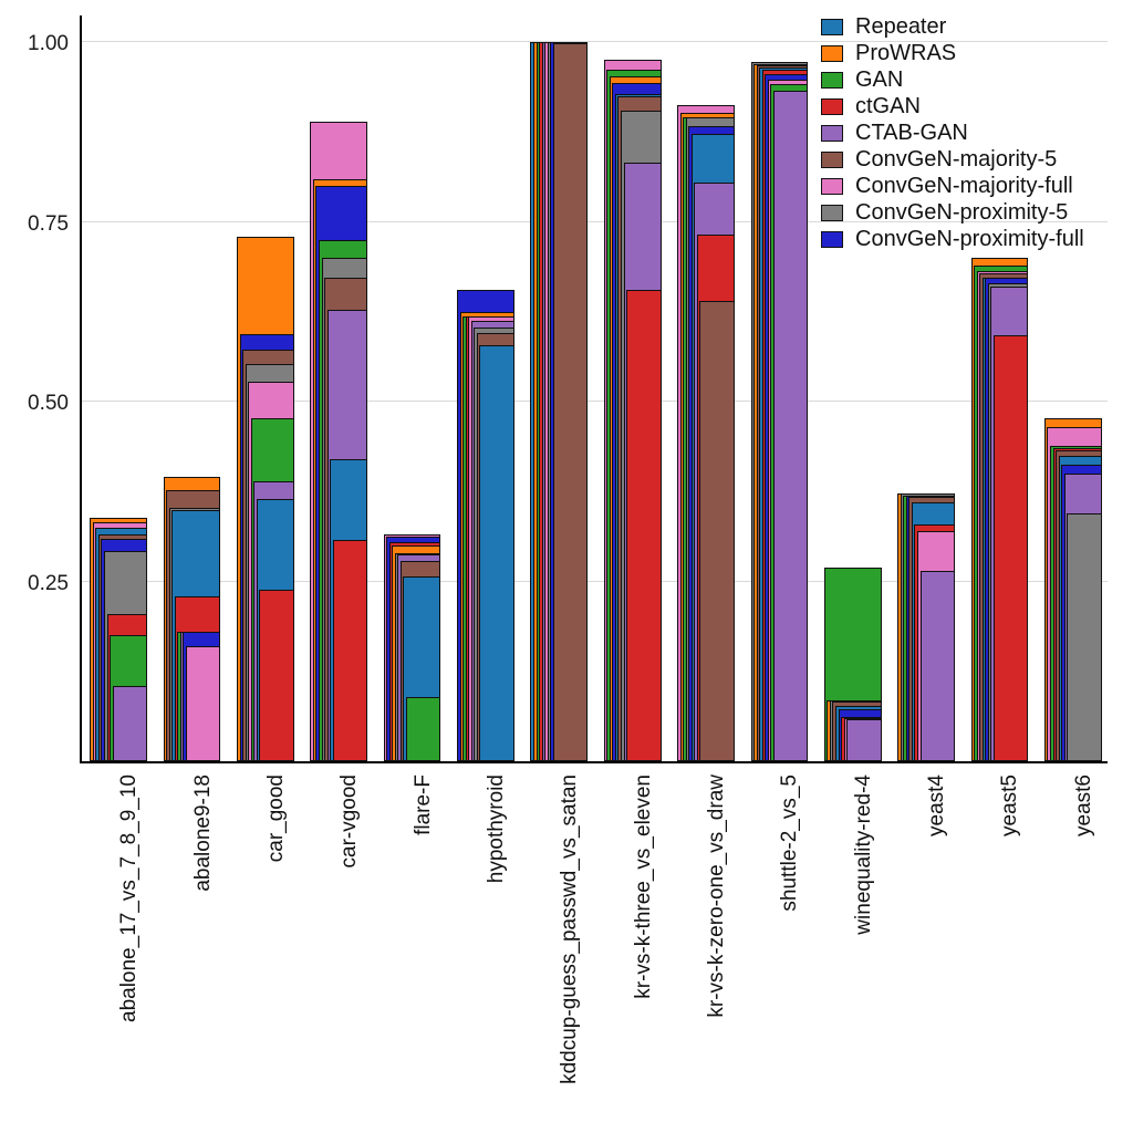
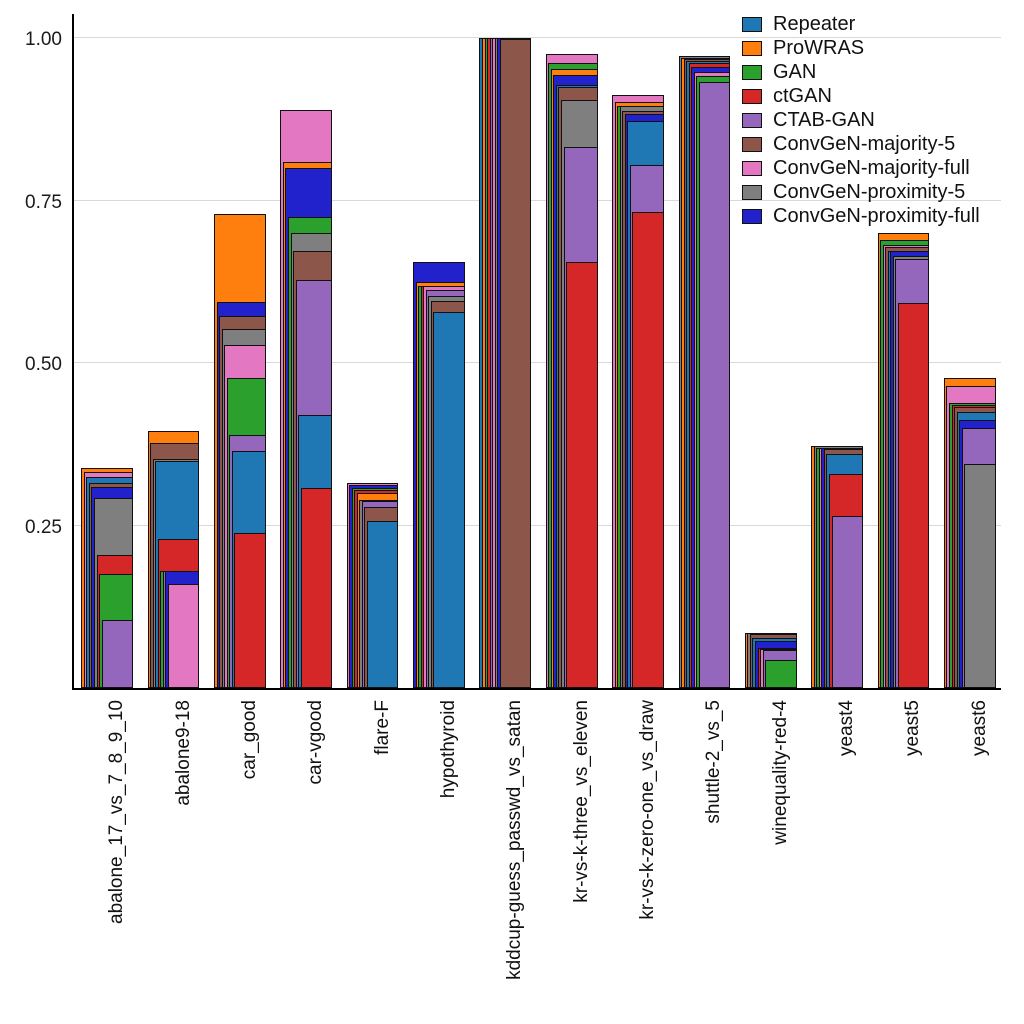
GAN/flare-F: 0.09 -> 0.31
ConvGeN-majority-5/kr-vs-k-zero-one_vs_draw: 0.64 -> 0.89
GAN/winequality-red-4: 0.27 -> 0.04
ConvGeN-majority-full/yeast4: 0.32 -> 0.37
